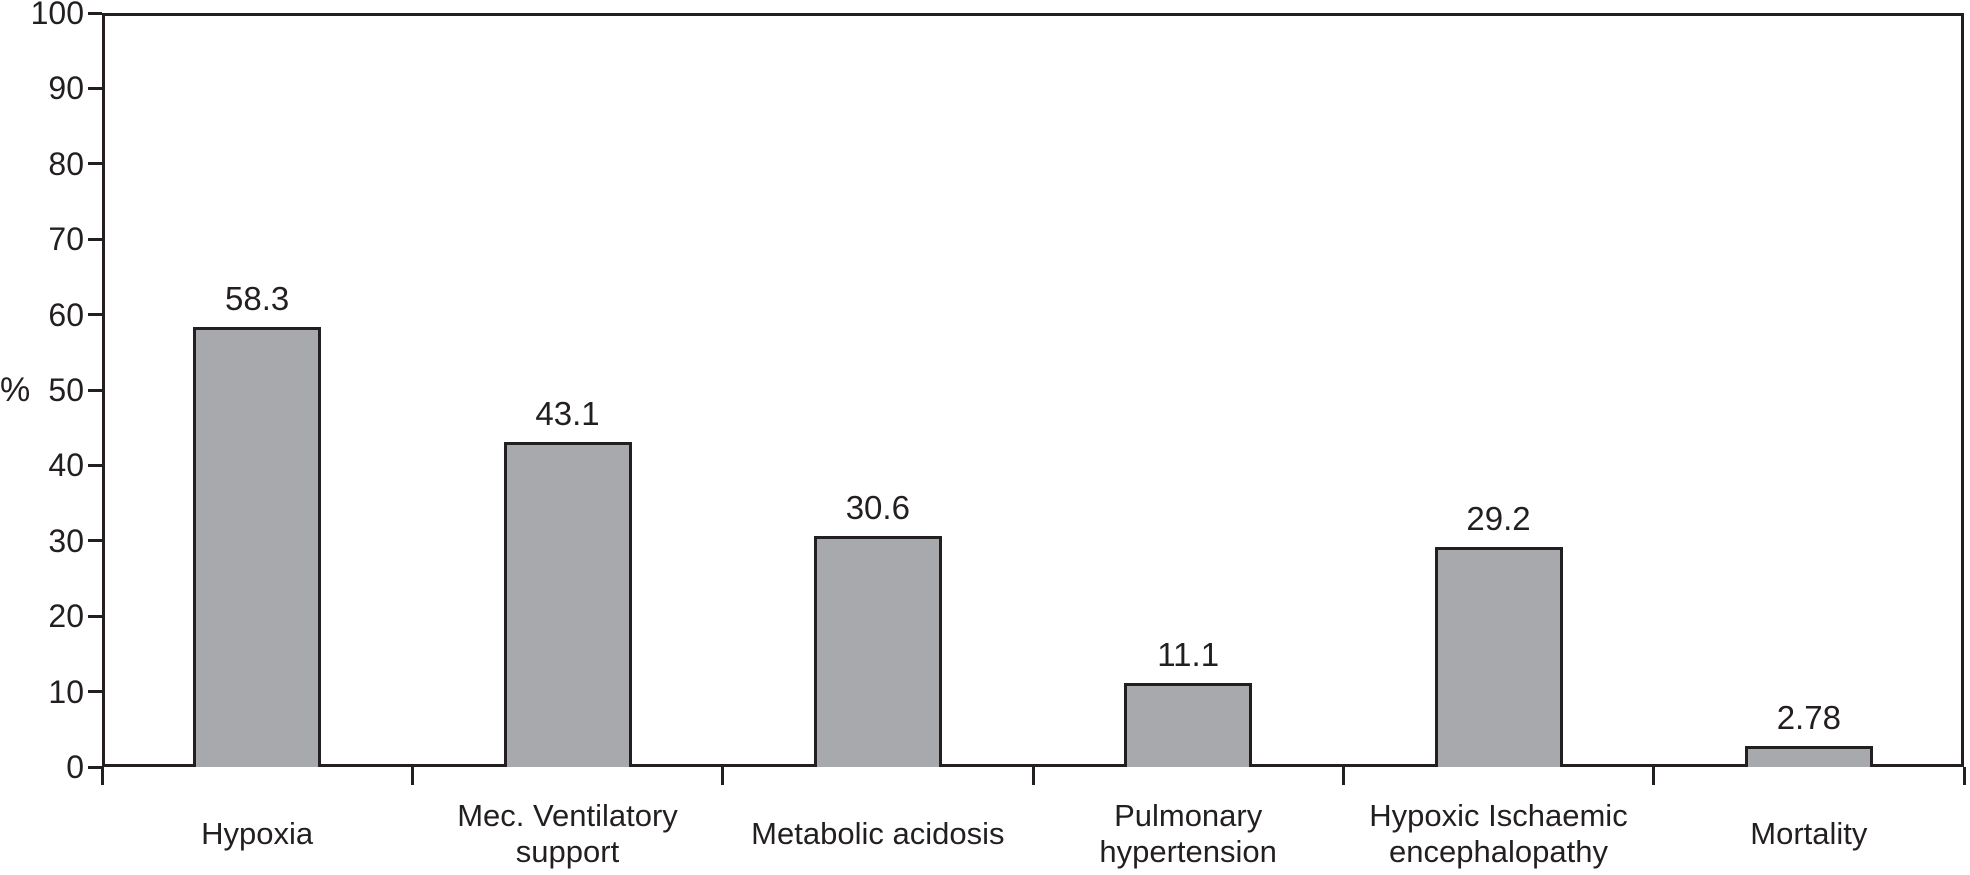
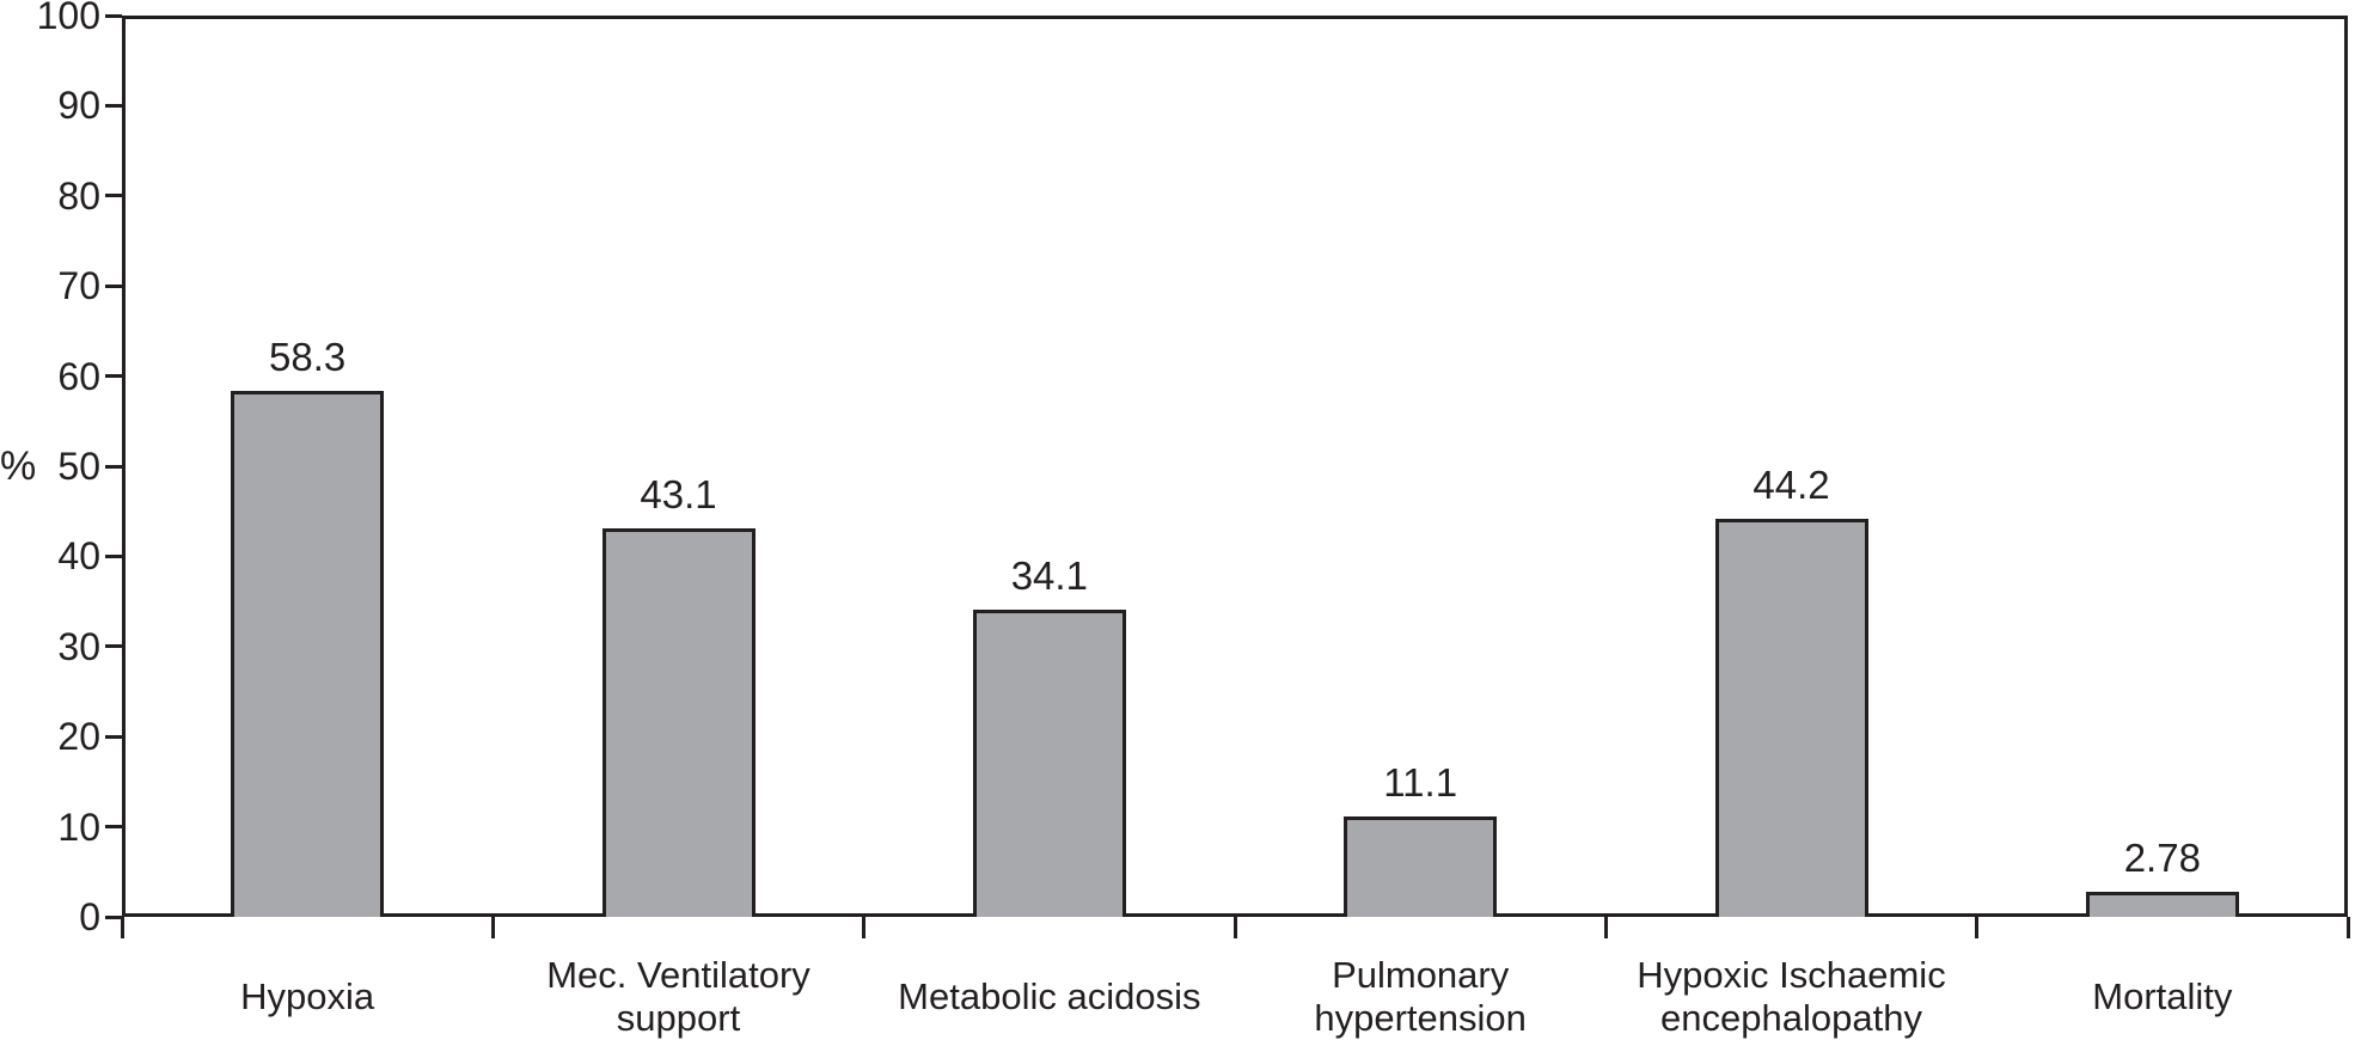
Metabolic acidosis: 30.6 -> 34.1
Hypoxic Ischaemic encephalopathy: 29.2 -> 44.2
